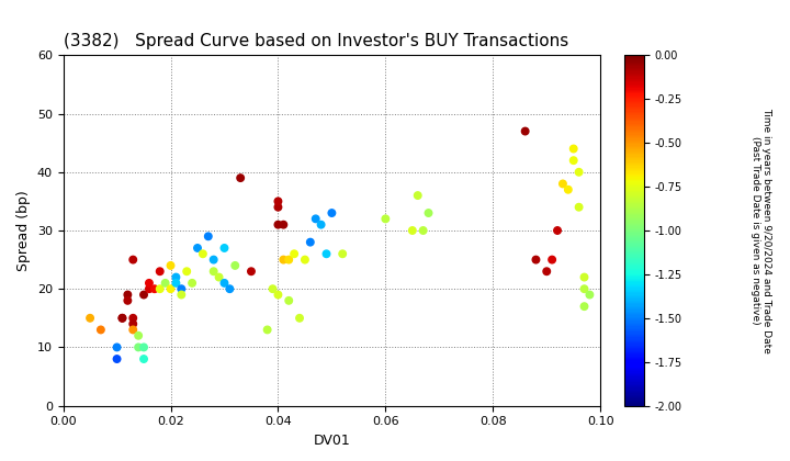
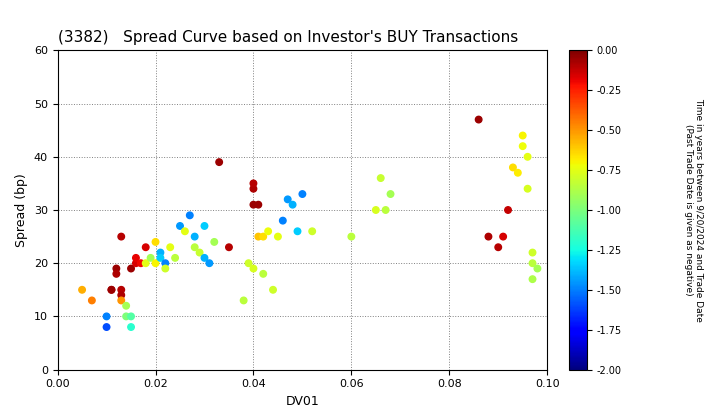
0.06: 32 -> 25
